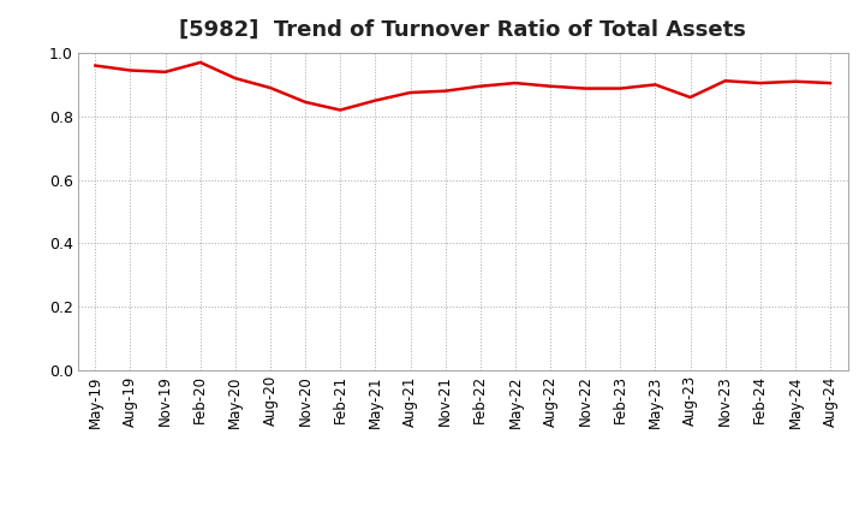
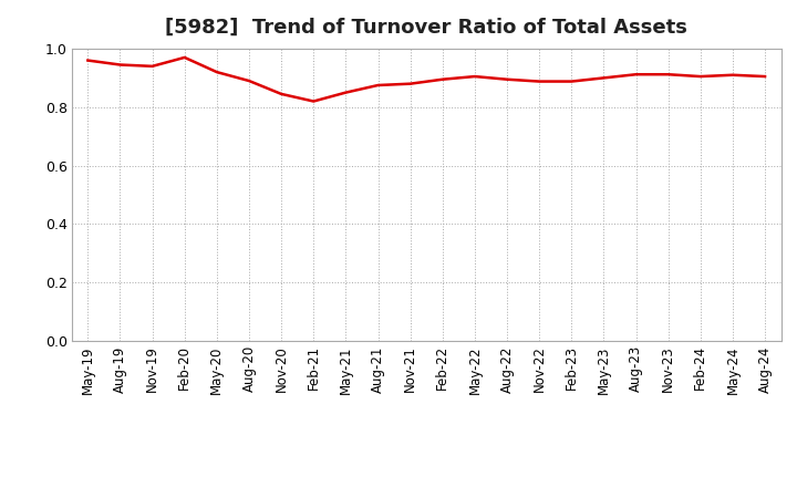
Aug-23: 0.860 -> 0.912
